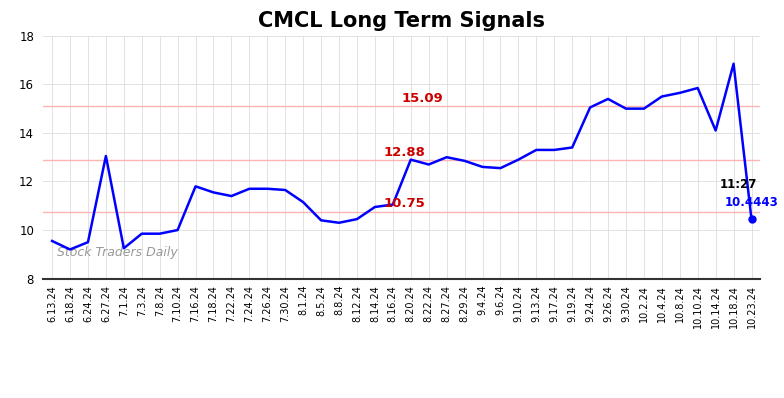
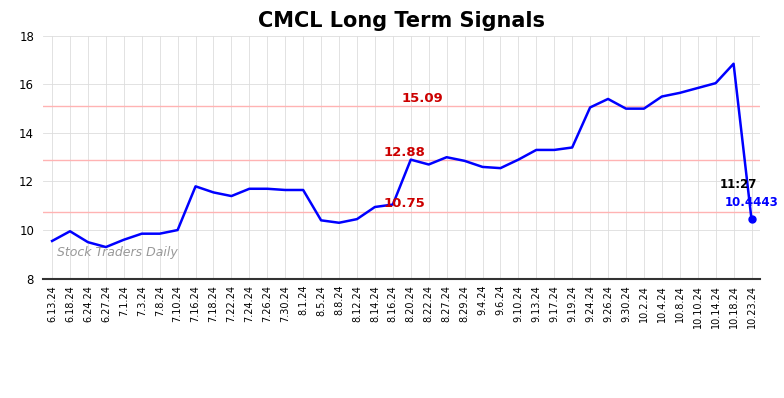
6.18.24: 9.20 -> 9.95
6.27.24: 13.05 -> 9.30
7.1.24: 9.25 -> 9.60
8.1.24: 11.15 -> 11.65
10.14.24: 14.10 -> 16.05
